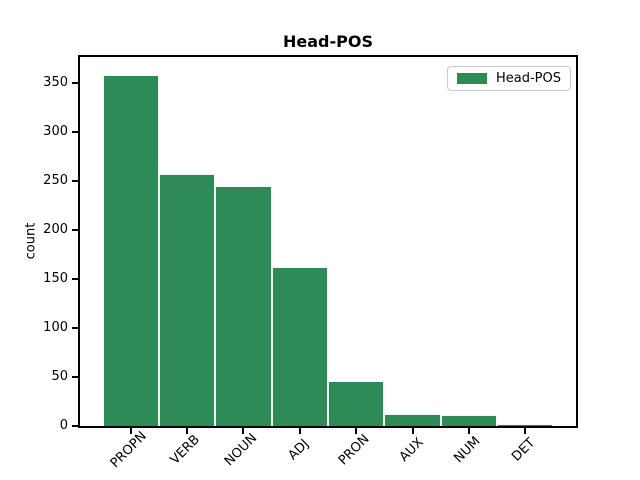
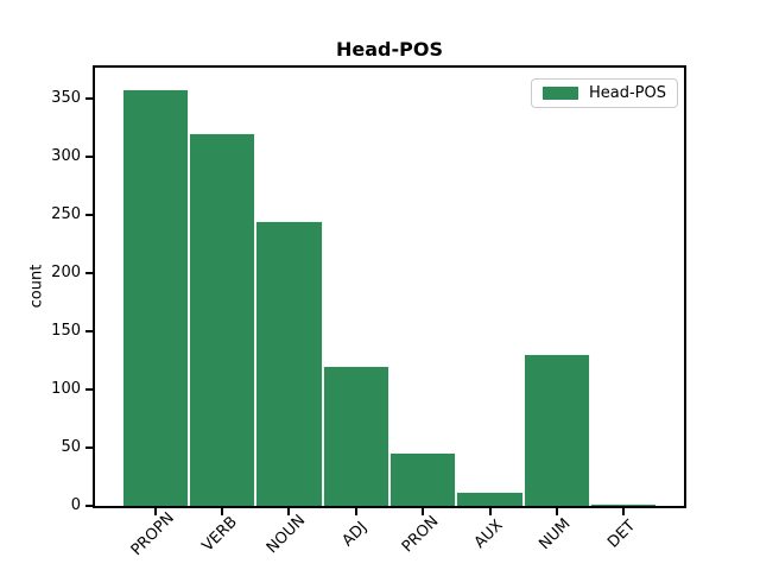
VERB: 260 -> 320
ADJ: 160 -> 120
NUM: 10 -> 130
